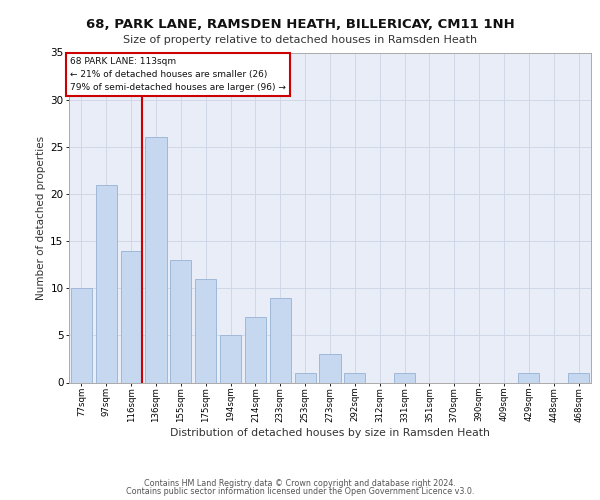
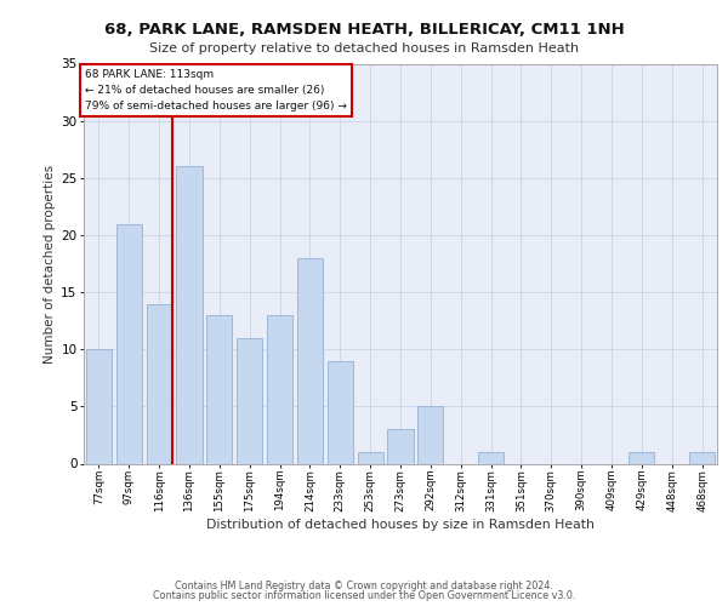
194sqm: 5 -> 13
214sqm: 7 -> 18
292sqm: 1 -> 5
